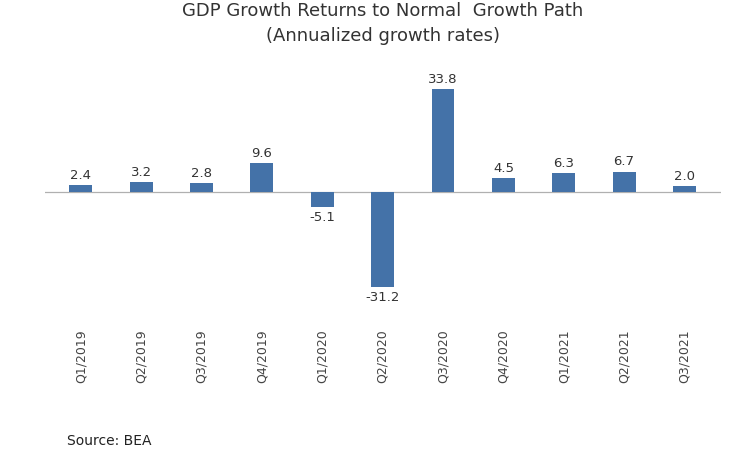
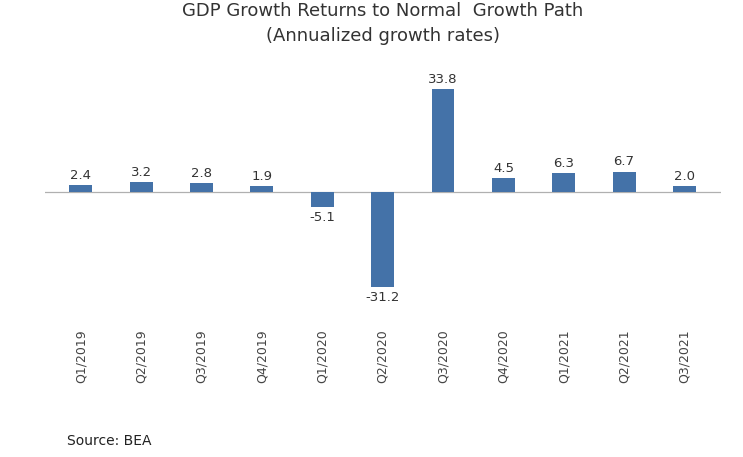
Q4/2019: 9.6 -> 1.9
